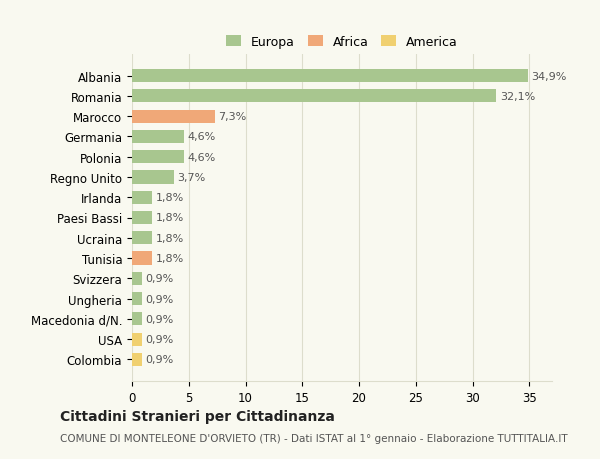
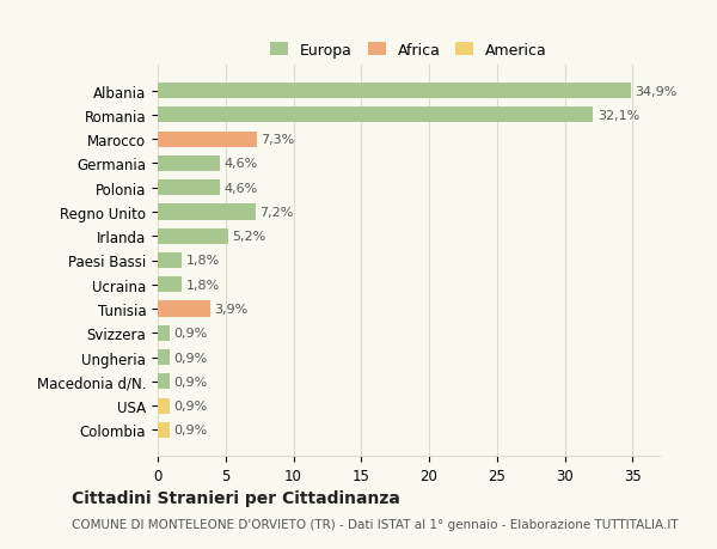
Regno Unito: 3,7% -> 7,2%
Irlanda: 1,8% -> 5,2%
Tunisia: 1,8% -> 3,9%
